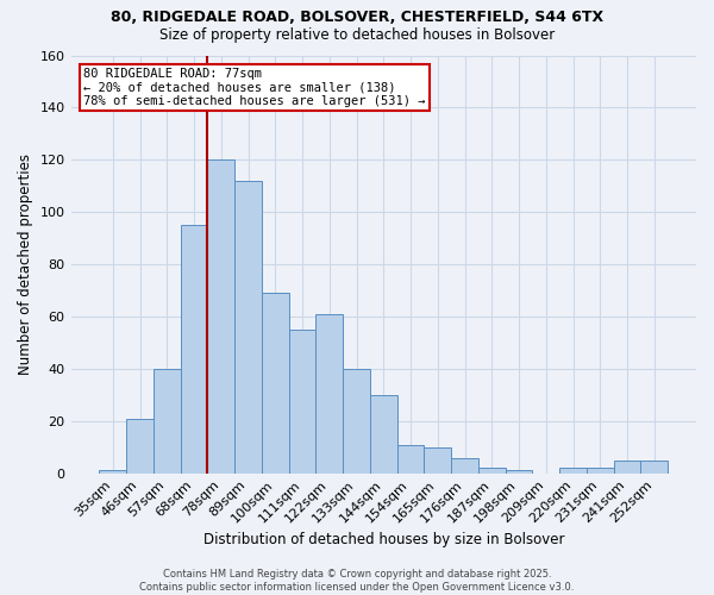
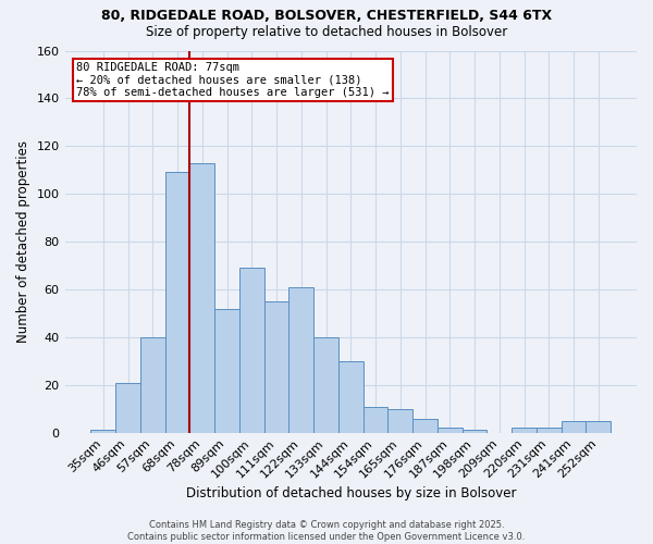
68sqm: 95 -> 109
78sqm: 120 -> 113
89sqm: 112 -> 52
